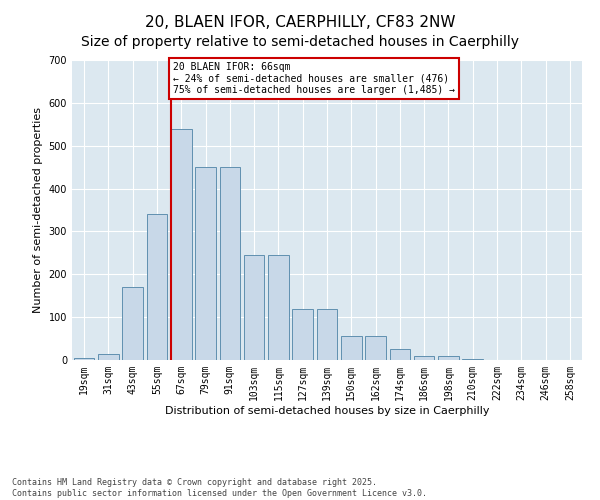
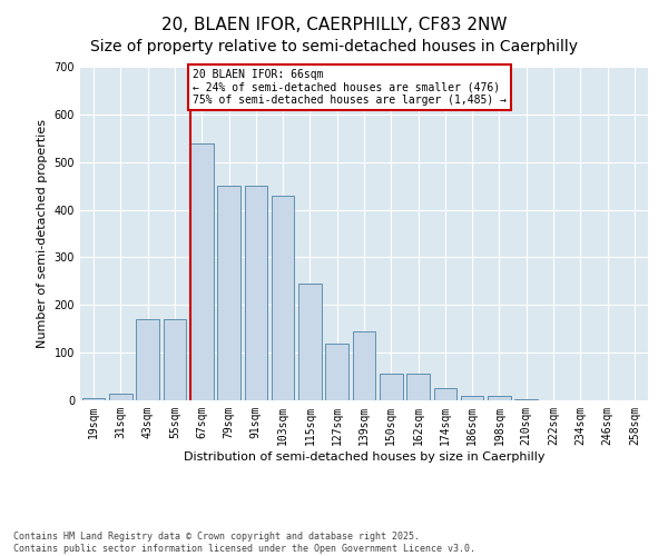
55sqm: 340 -> 170
103sqm: 245 -> 430
139sqm: 120 -> 145
